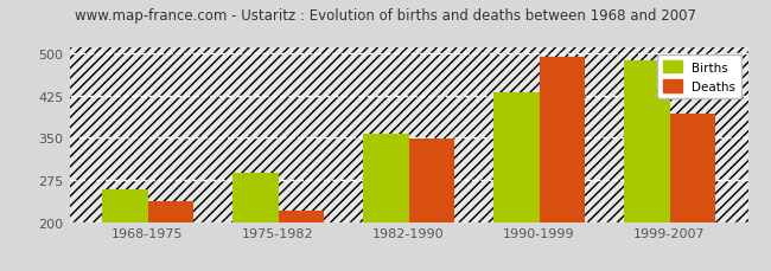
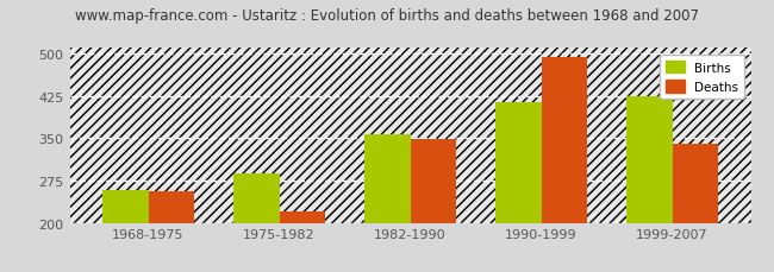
Deaths/1968-1975: 237 -> 255
Births/1990-1999: 430 -> 415
Births/1999-2007: 487 -> 425
Deaths/1999-2007: 392 -> 340
